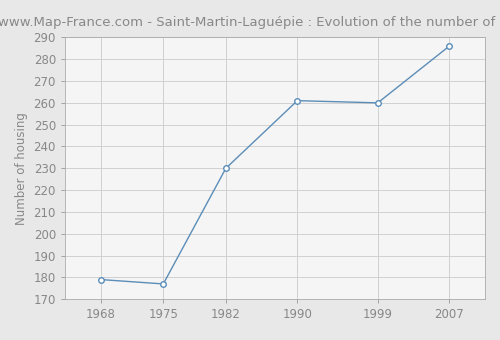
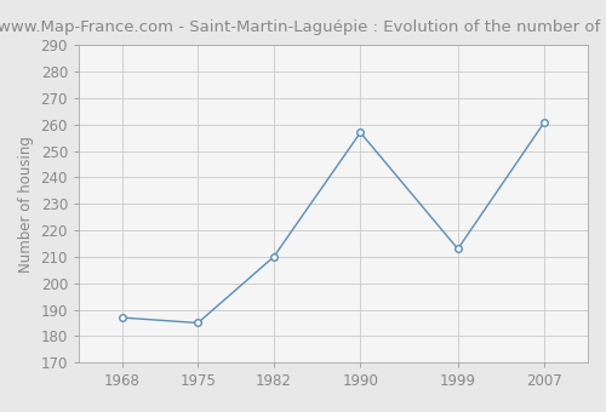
1968: 179 -> 187
1975: 177 -> 185
1982: 230 -> 210
1990: 261 -> 257
1999: 260 -> 213
2007: 286 -> 261
